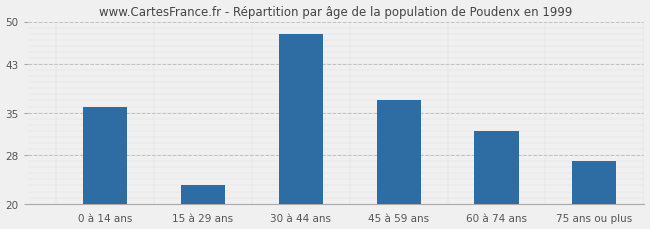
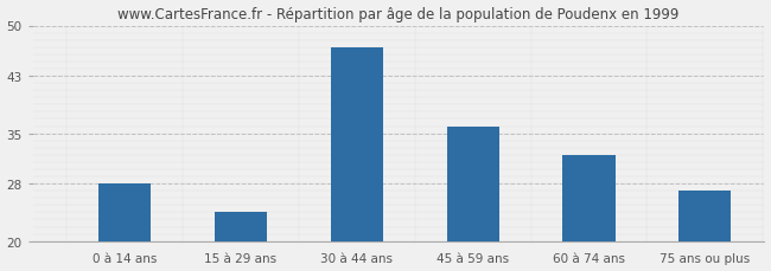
0 à 14 ans: 36 -> 28
15 à 29 ans: 23 -> 24
30 à 44 ans: 48 -> 47
45 à 59 ans: 37 -> 36
